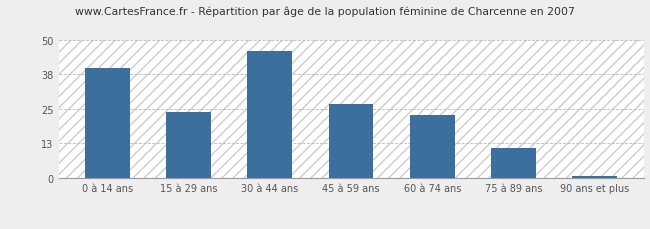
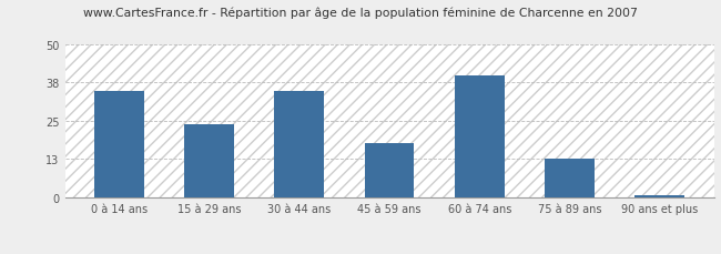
0 à 14 ans: 40 -> 35
30 à 44 ans: 46 -> 35
45 à 59 ans: 27 -> 18
60 à 74 ans: 23 -> 40
75 à 89 ans: 11 -> 13
